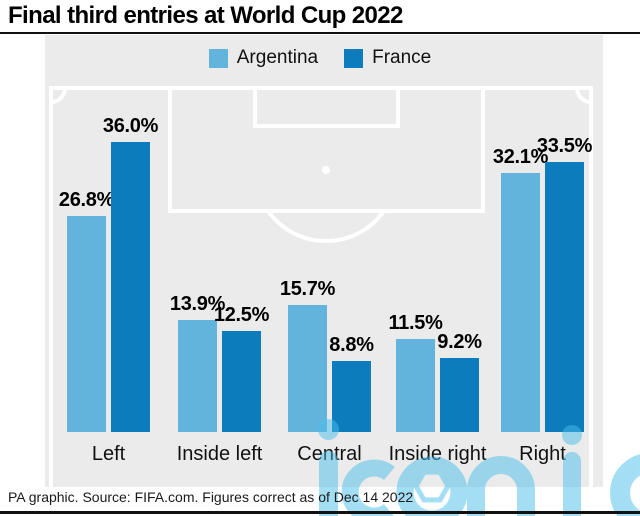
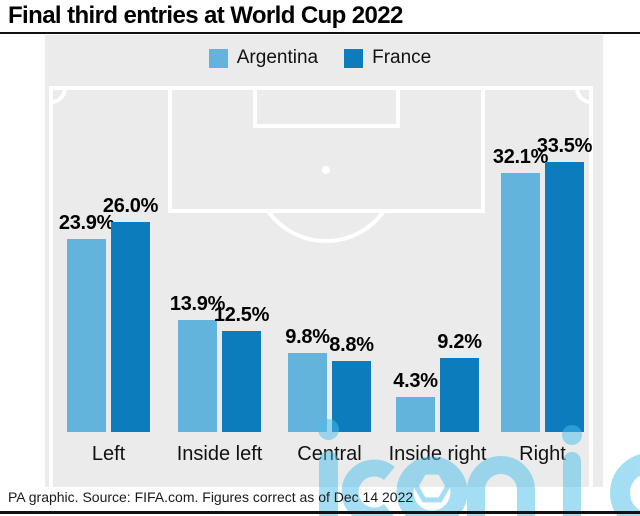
Argentina/Left: 26.8% -> 23.9%
France/Left: 36.0% -> 26.0%
Argentina/Central: 15.7% -> 9.8%
Argentina/Inside right: 11.5% -> 4.3%
